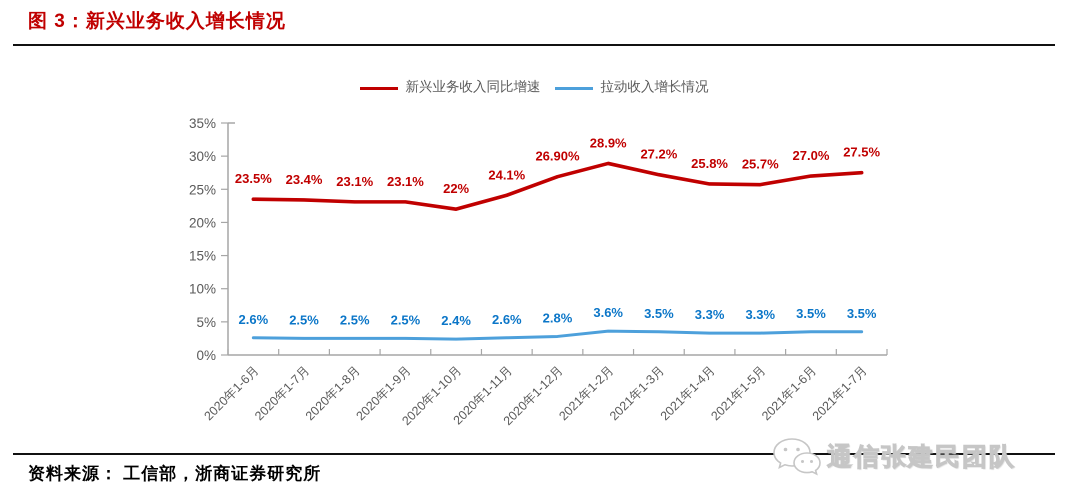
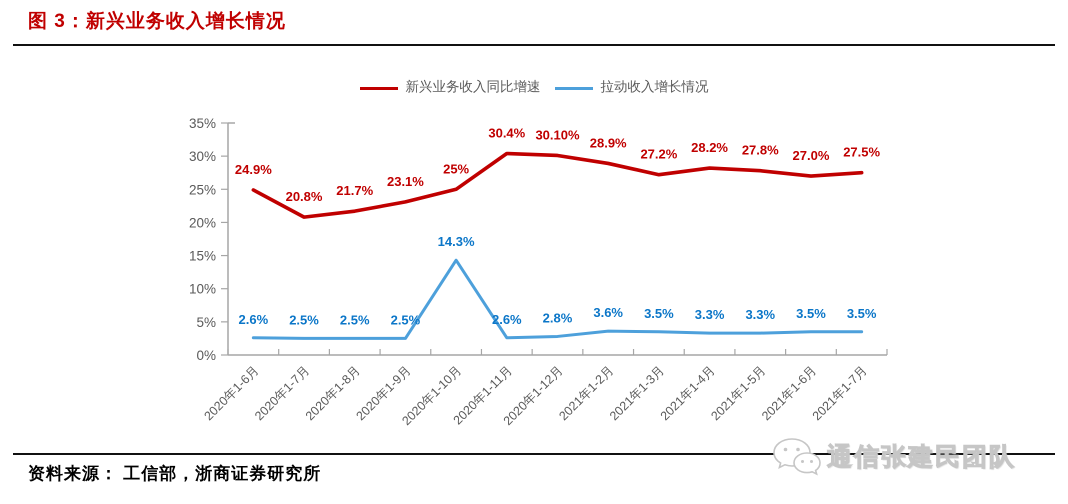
新兴业务收入同比增速/2020年1-6月: 23.5% -> 24.9%
新兴业务收入同比增速/2020年1-7月: 23.4% -> 20.8%
新兴业务收入同比增速/2020年1-8月: 23.1% -> 21.7%
新兴业务收入同比增速/2020年1-10月: 22% -> 25%
拉动收入增长情况/2020年1-10月: 2.4% -> 14.3%
新兴业务收入同比增速/2020年1-11月: 24.1% -> 30.4%
新兴业务收入同比增速/2020年1-12月: 26.90% -> 30.10%
新兴业务收入同比增速/2021年1-4月: 25.8% -> 28.2%
新兴业务收入同比增速/2021年1-5月: 25.7% -> 27.8%
